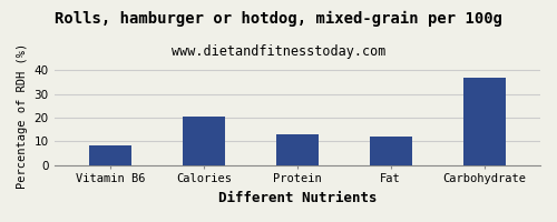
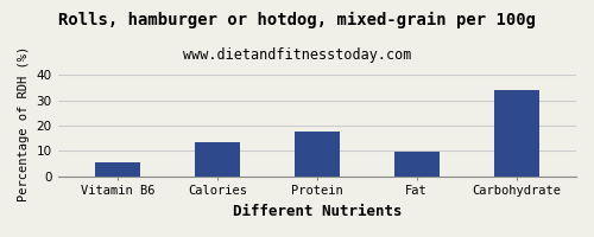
Vitamin B6: 8.5 -> 5.5
Calories: 20.5 -> 13.5
Protein: 13.0 -> 17.5
Fat: 12.0 -> 9.5
Carbohydrate: 37.0 -> 34.0
